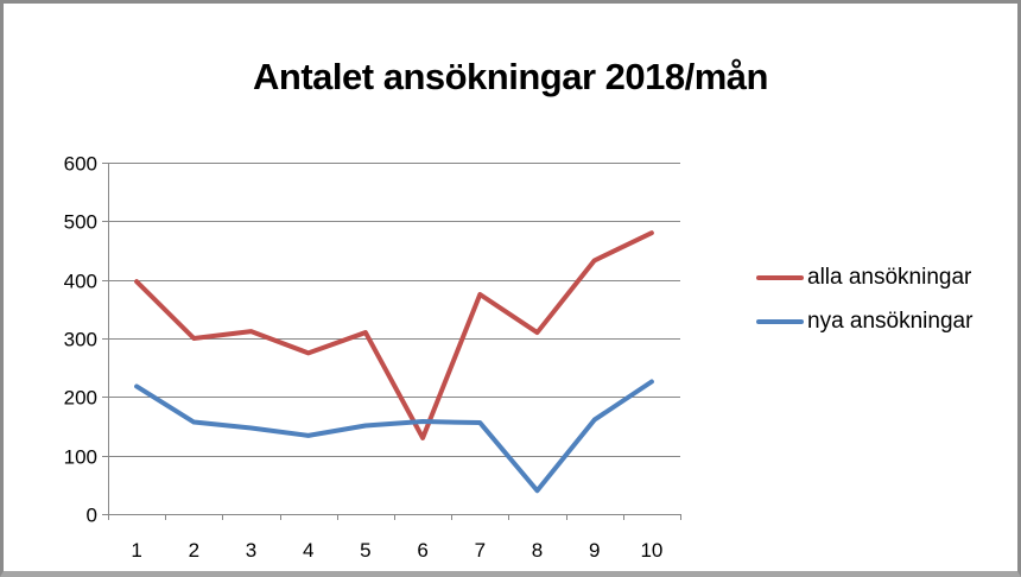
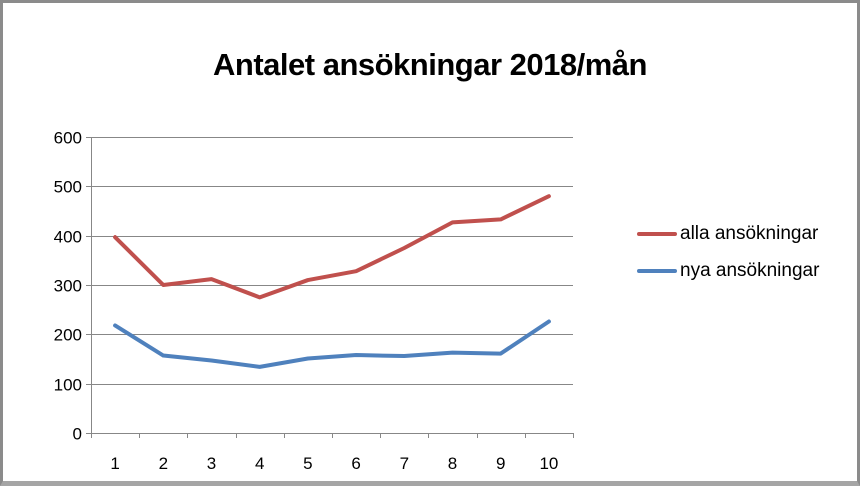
alla ansökningar/6: 130 -> 330
alla ansökningar/8: 310 -> 430
nya ansökningar/8: 40 -> 160
